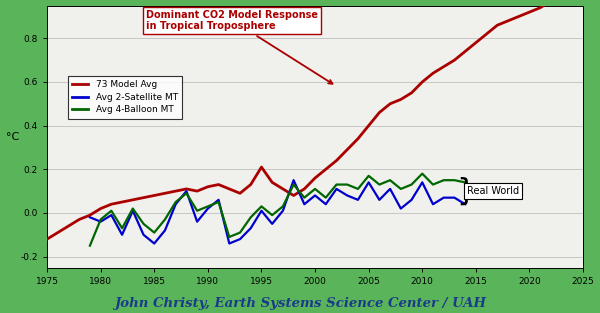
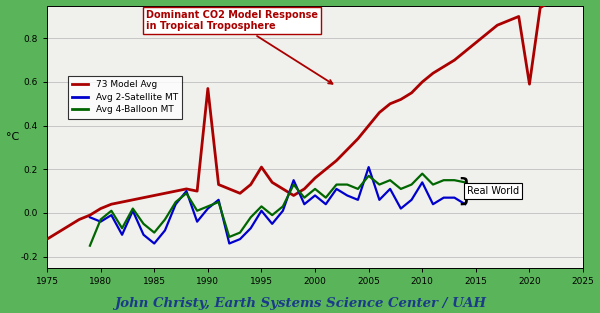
73 Model Avg/1990: 0.12 -> 0.57
Avg 2-Satellite MT/2005: 0.14 -> 0.21
73 Model Avg/2020: 0.92 -> 0.59
